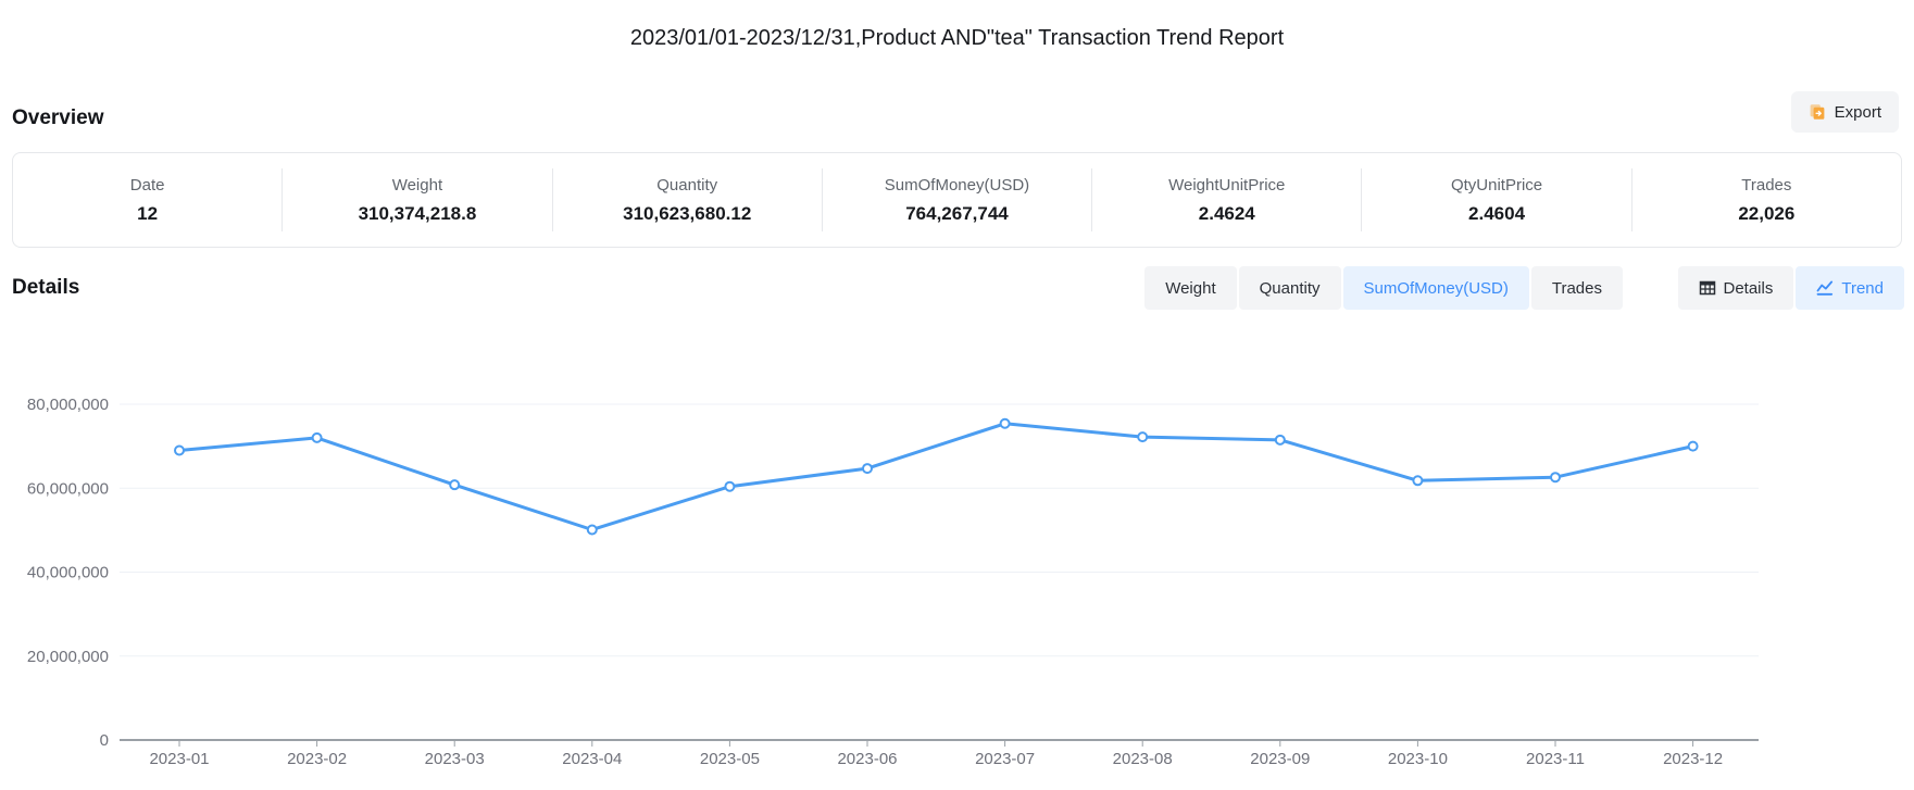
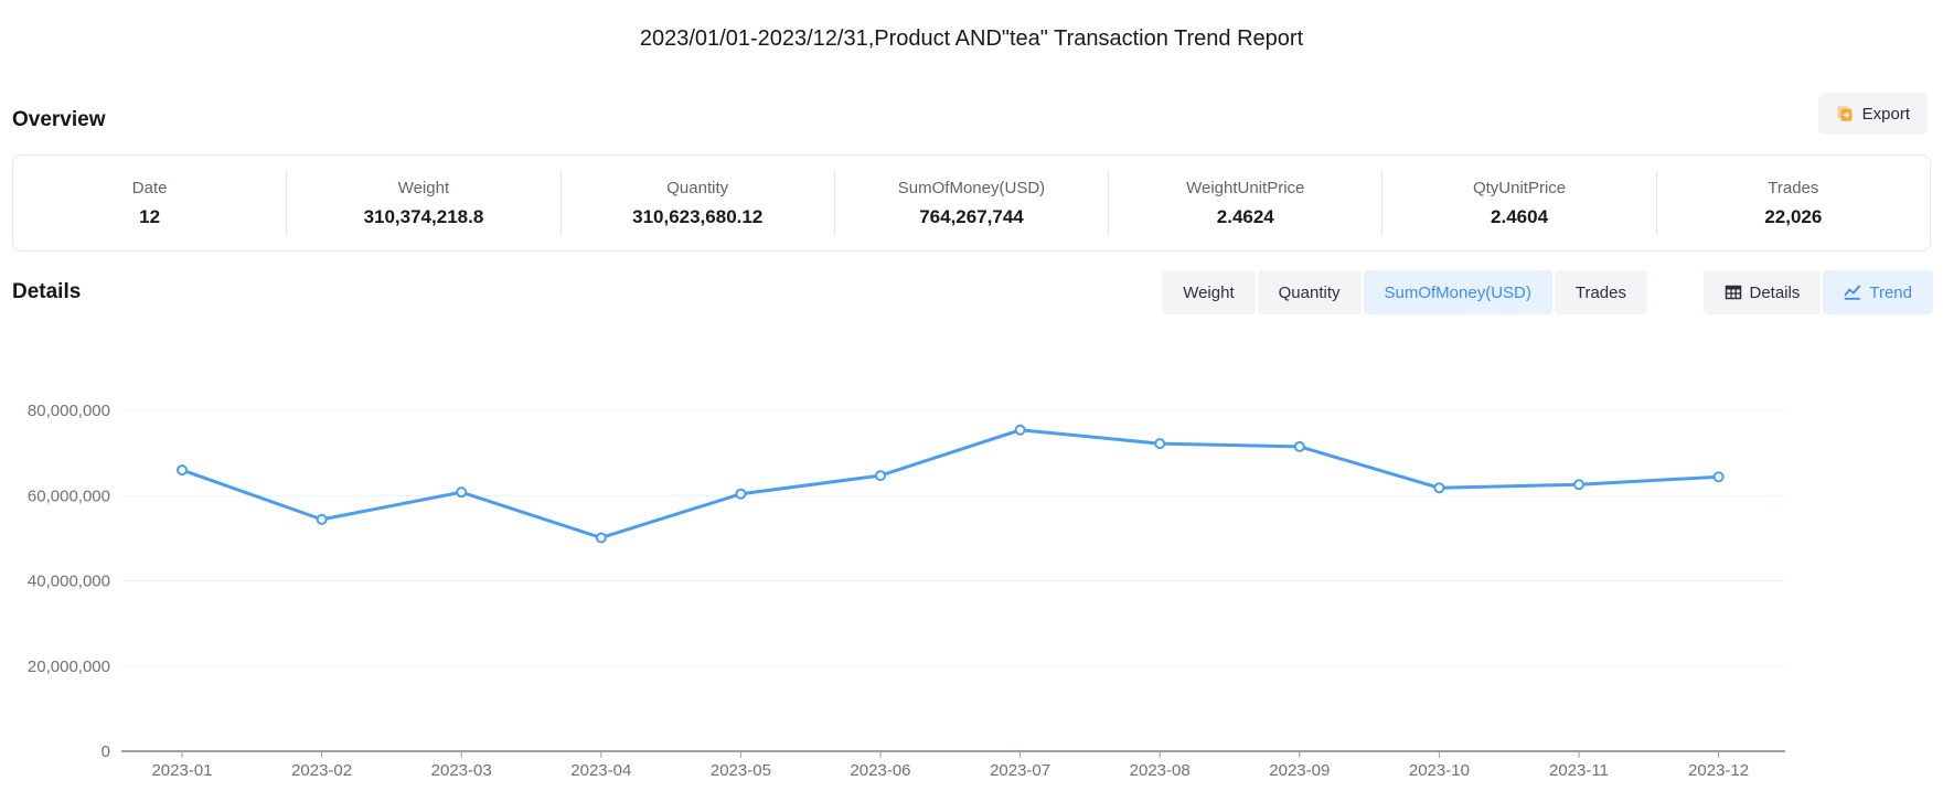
2023-01: 69000000 -> 66000000
2023-02: 72000000 -> 54000000
2023-12: 70000000 -> 64000000
